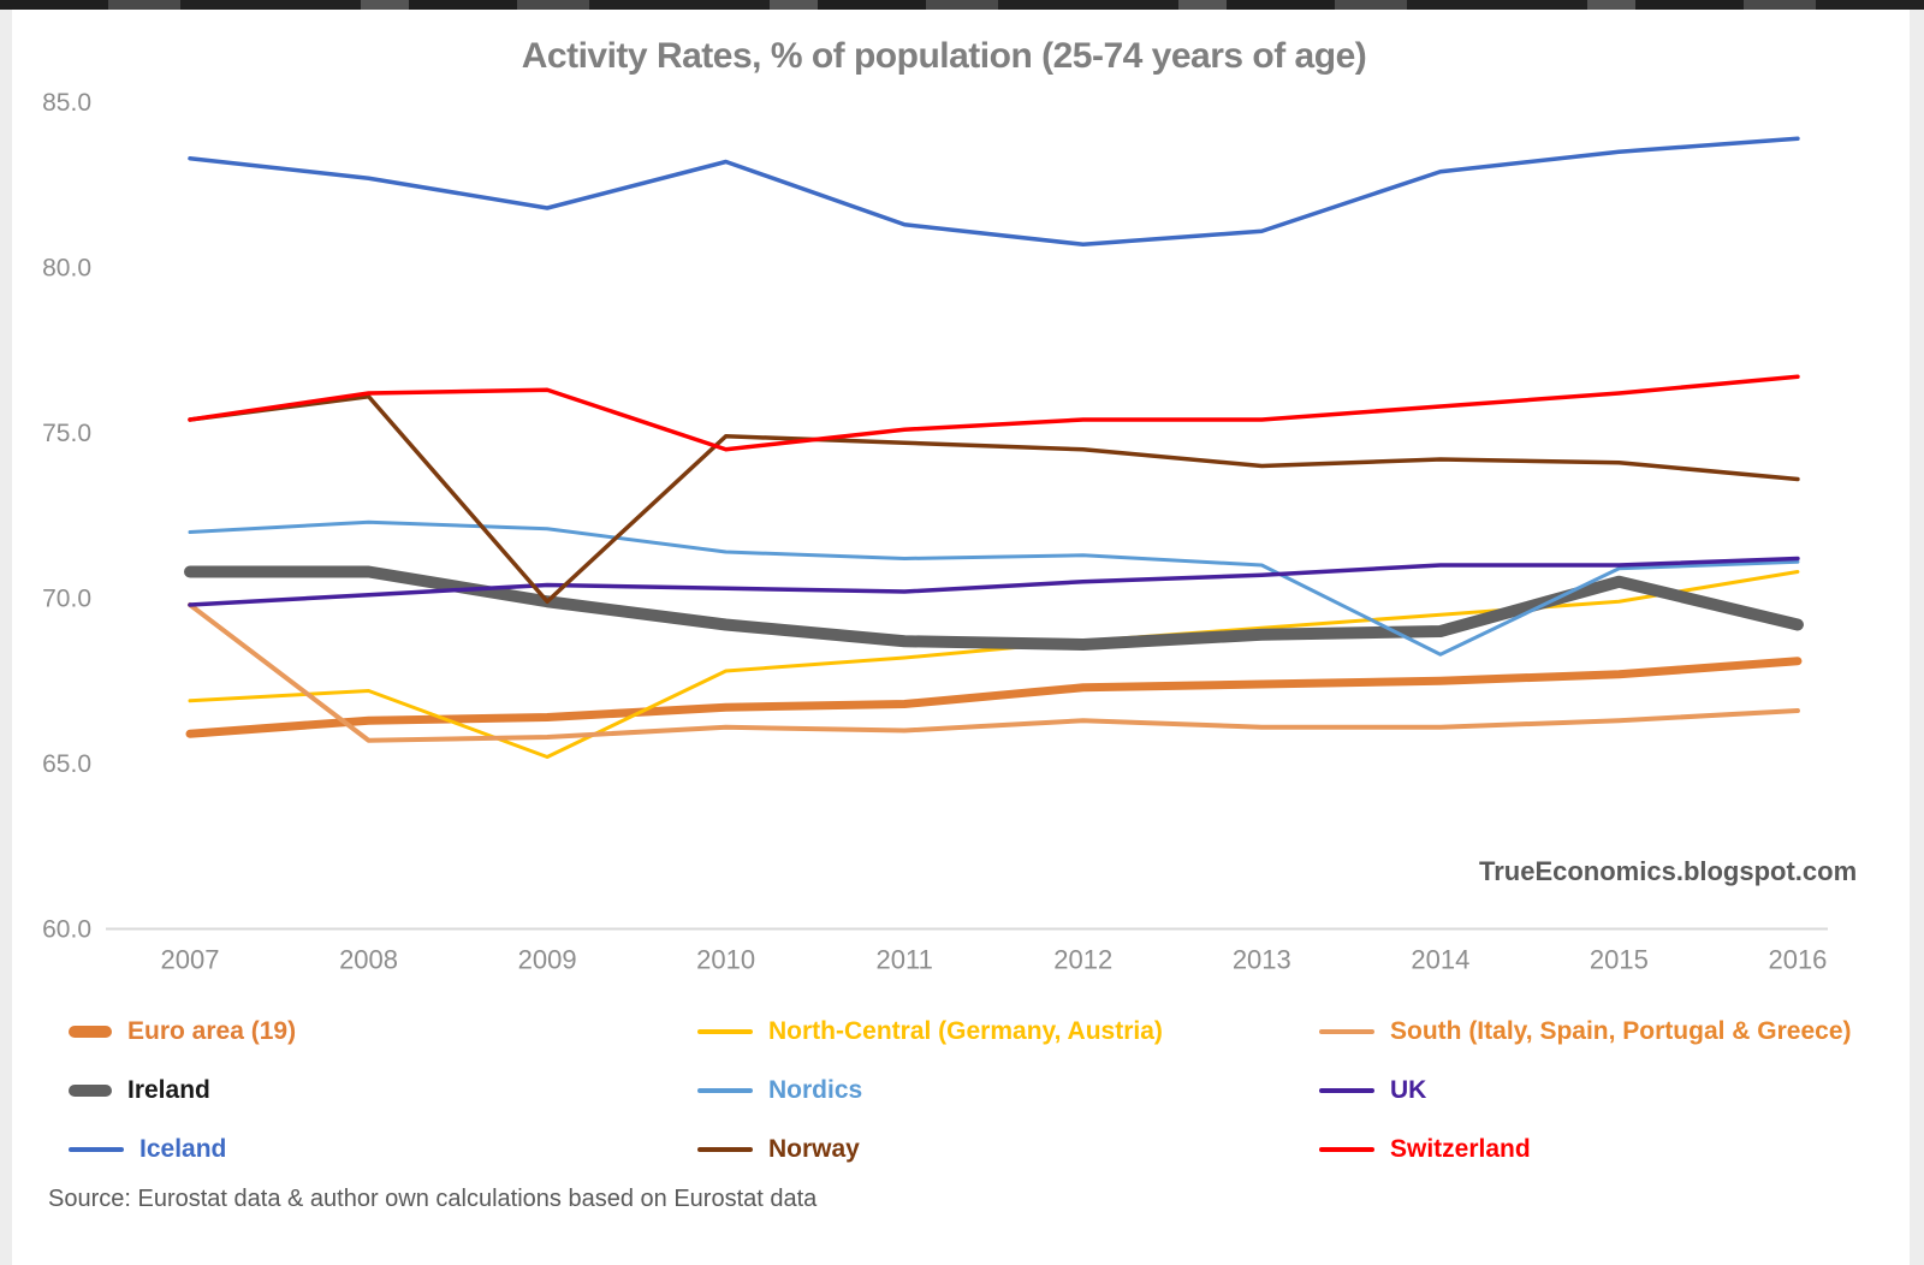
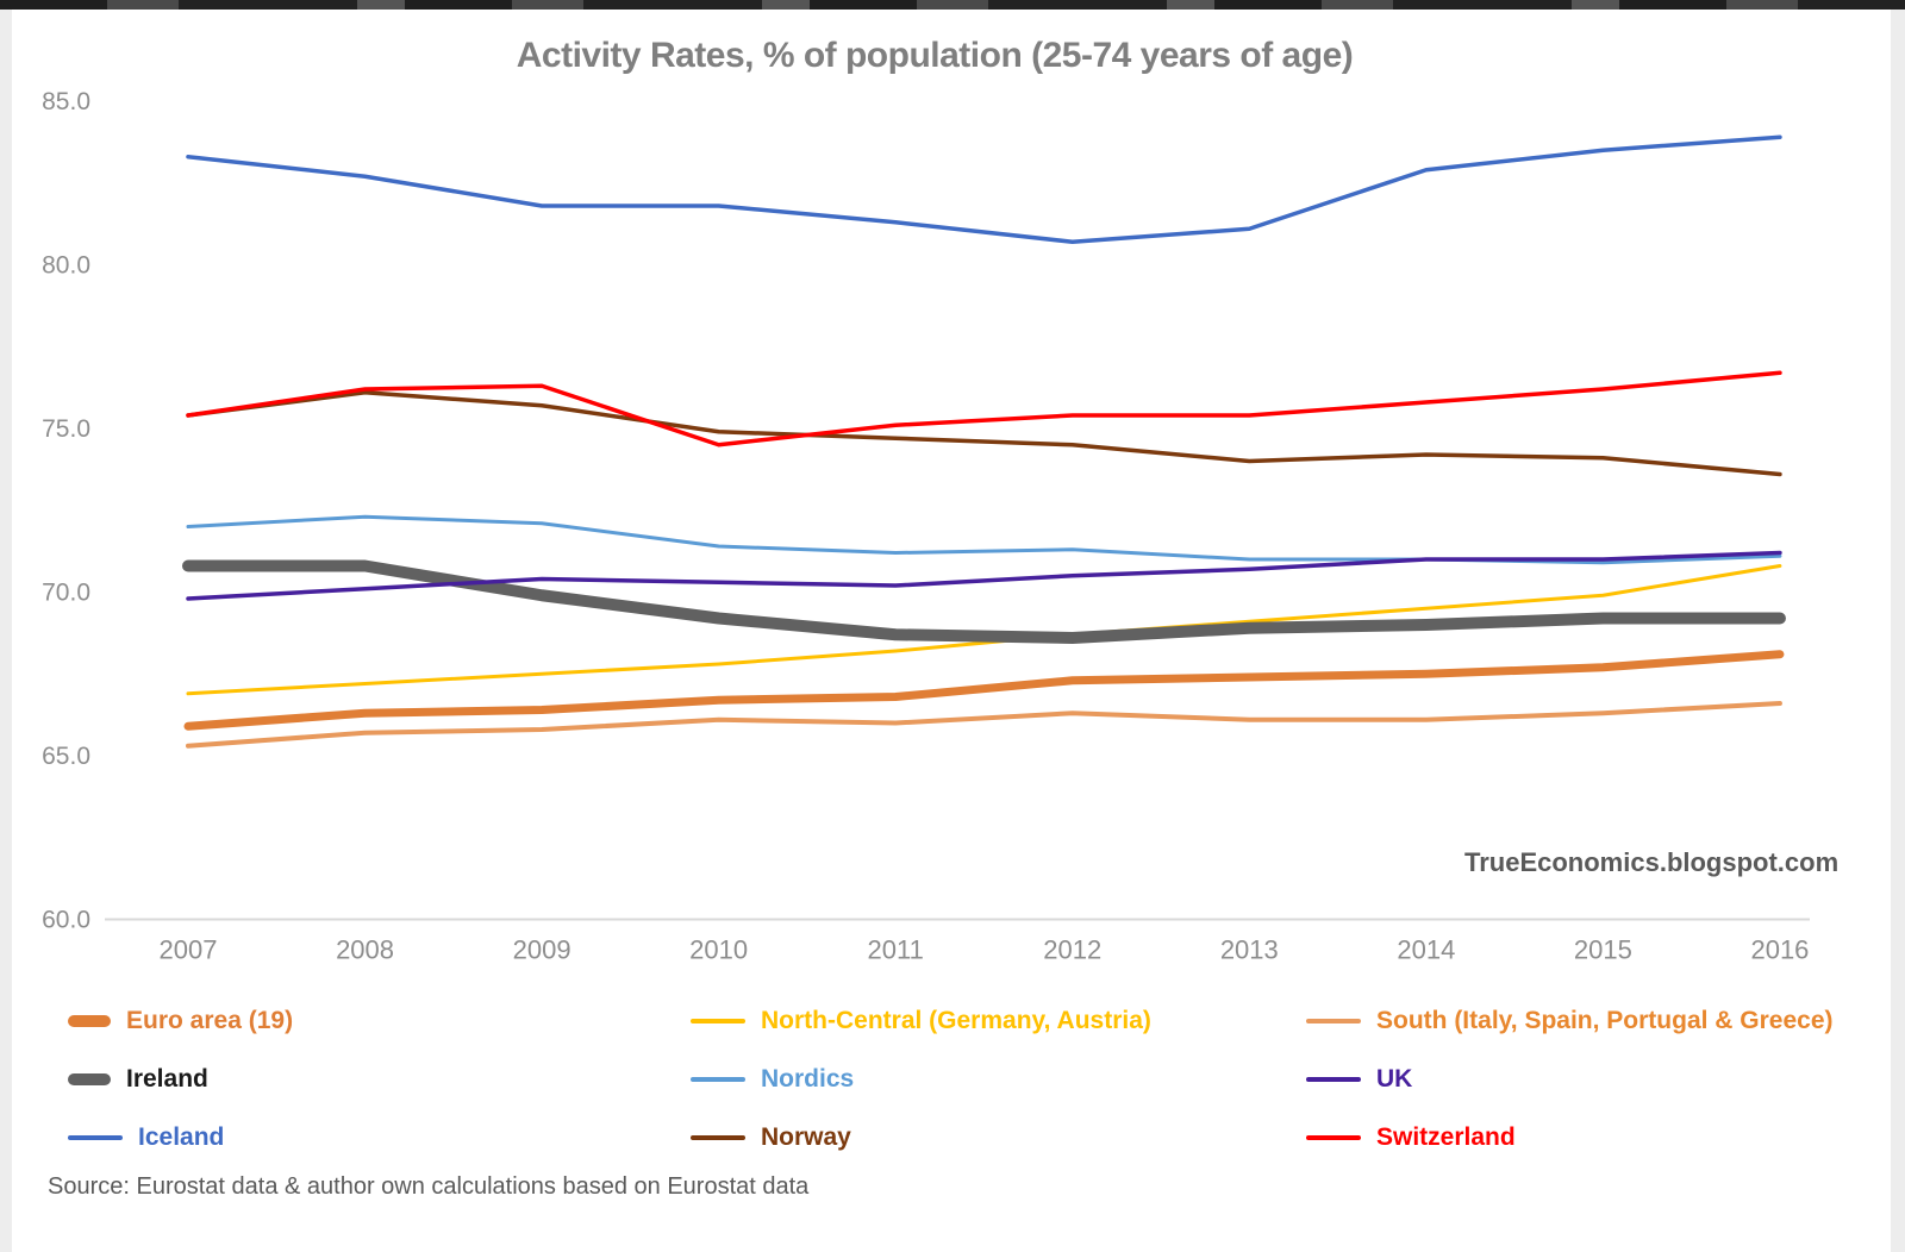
South (Italy, Spain, Portugal & Greece)/2007: 69.8 -> 65.3
North-Central (Germany, Austria)/2009: 65.2 -> 67.5
Norway/2009: 69.9 -> 75.7
Iceland/2010: 83.2 -> 81.8
Nordics/2014: 68.3 -> 71.0
Ireland/2015: 70.5 -> 69.2
